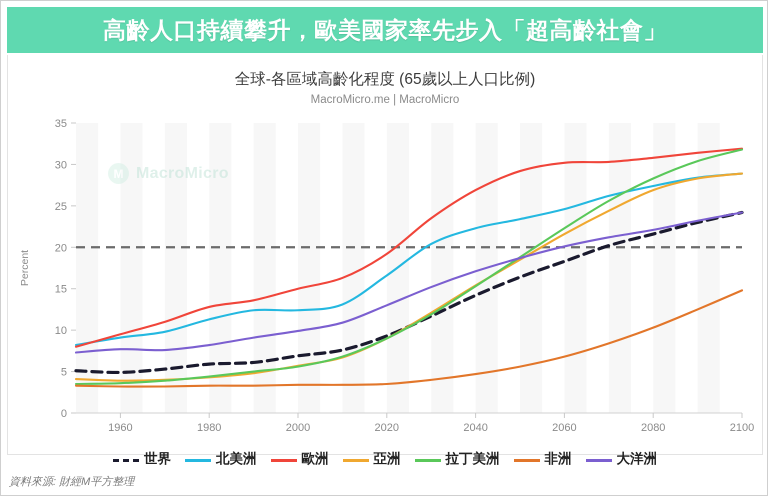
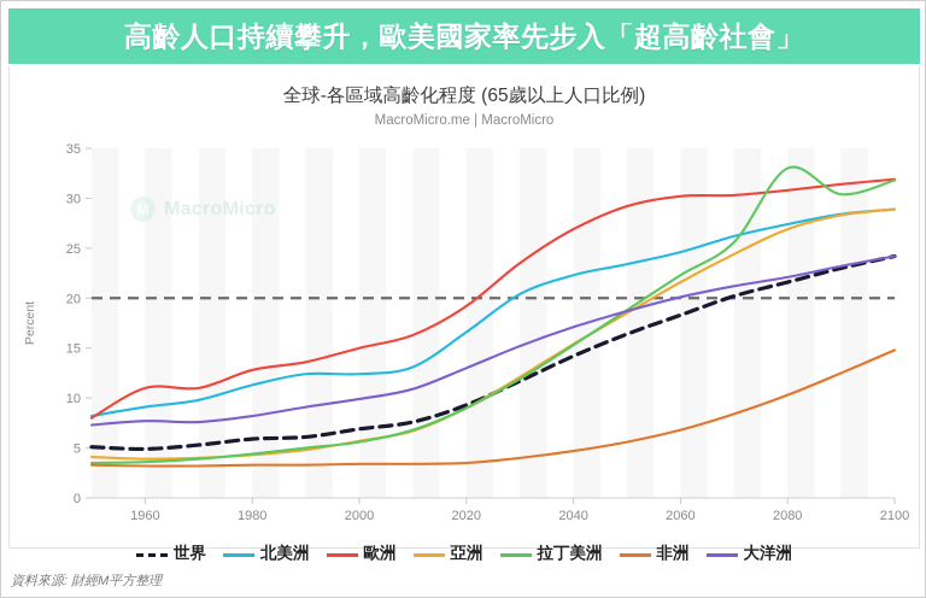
歐洲/1960: 10 -> 11
拉丁美洲/2080: 28 -> 33
